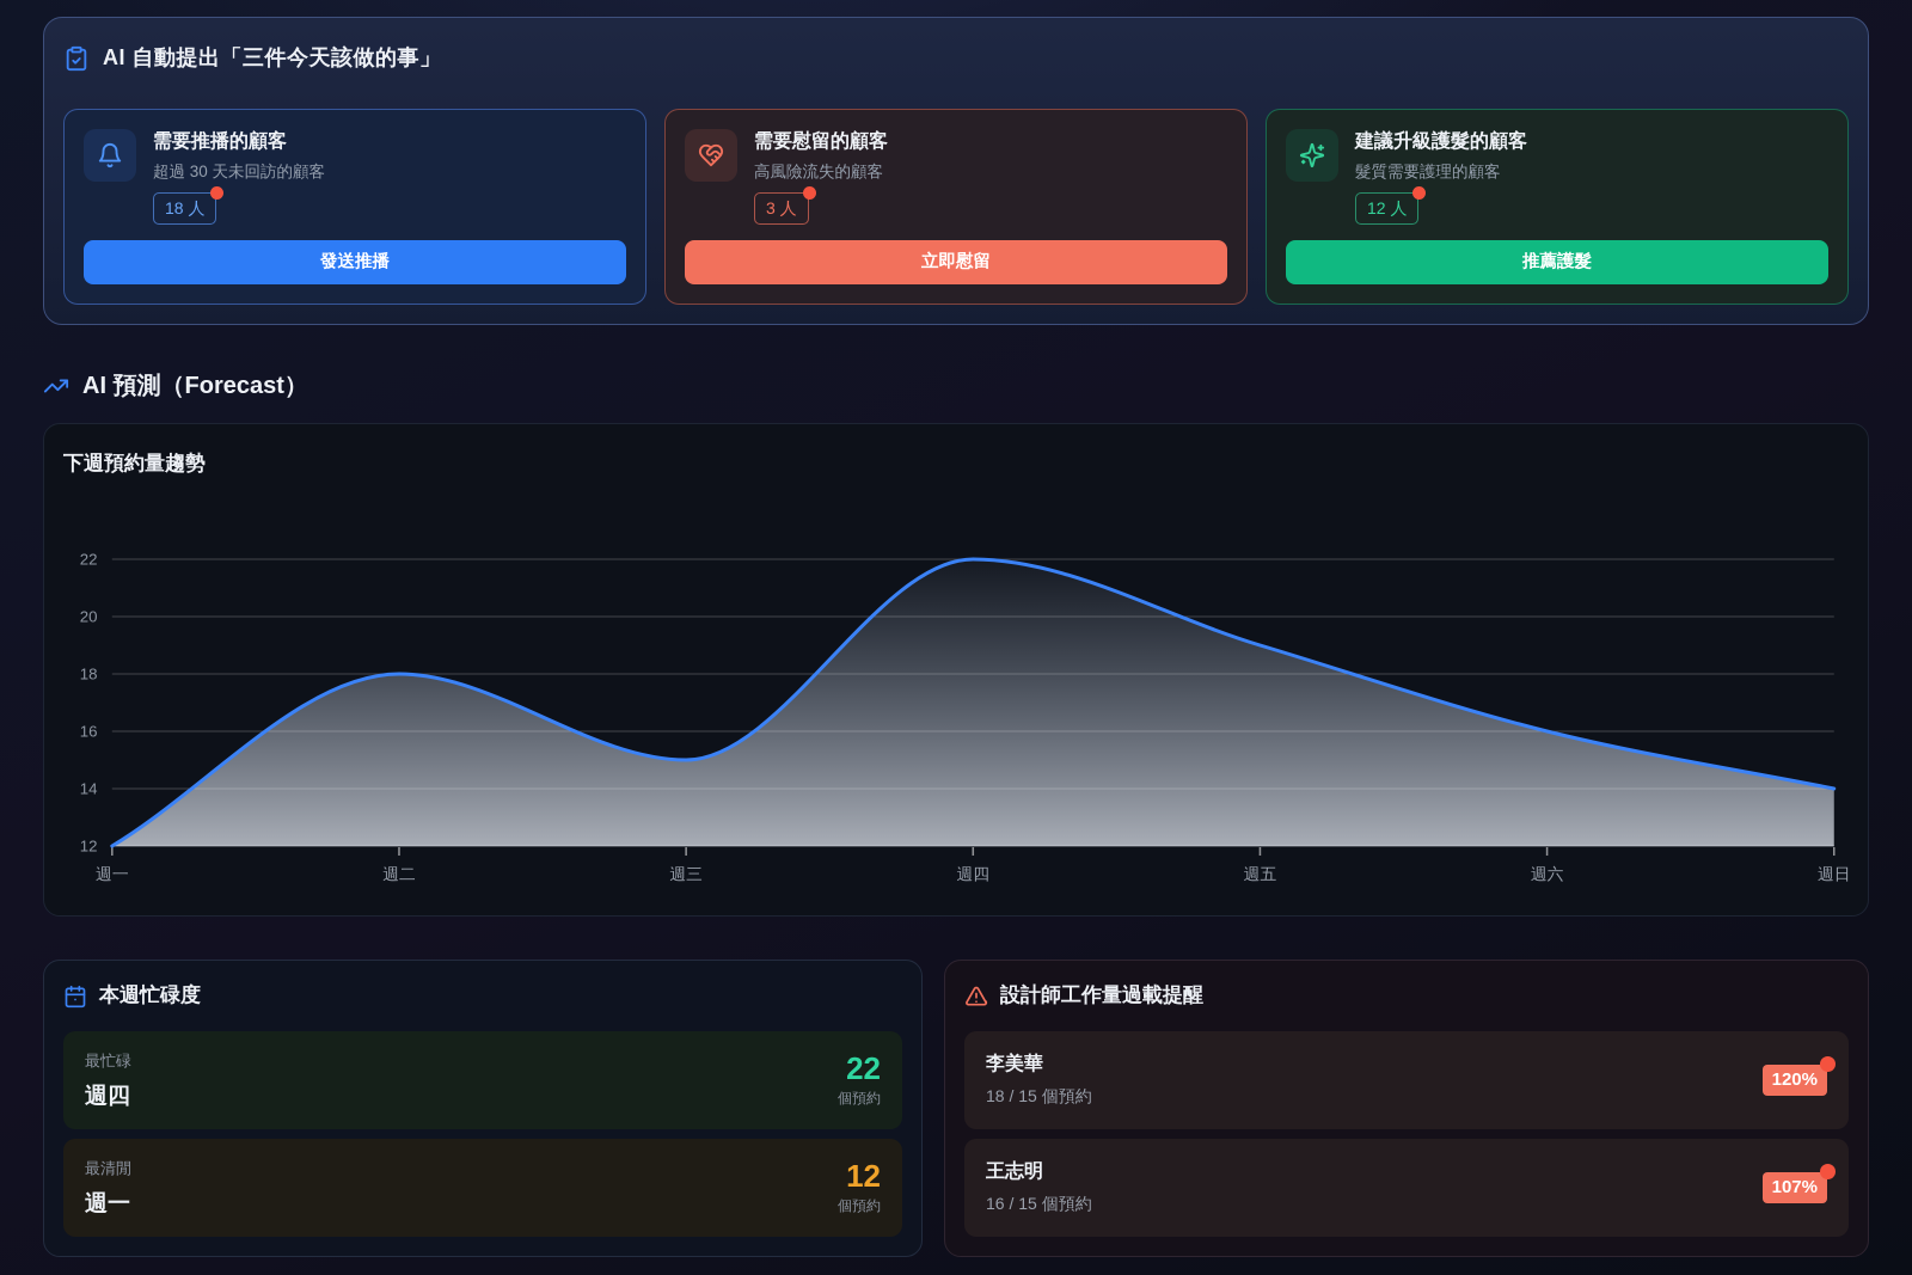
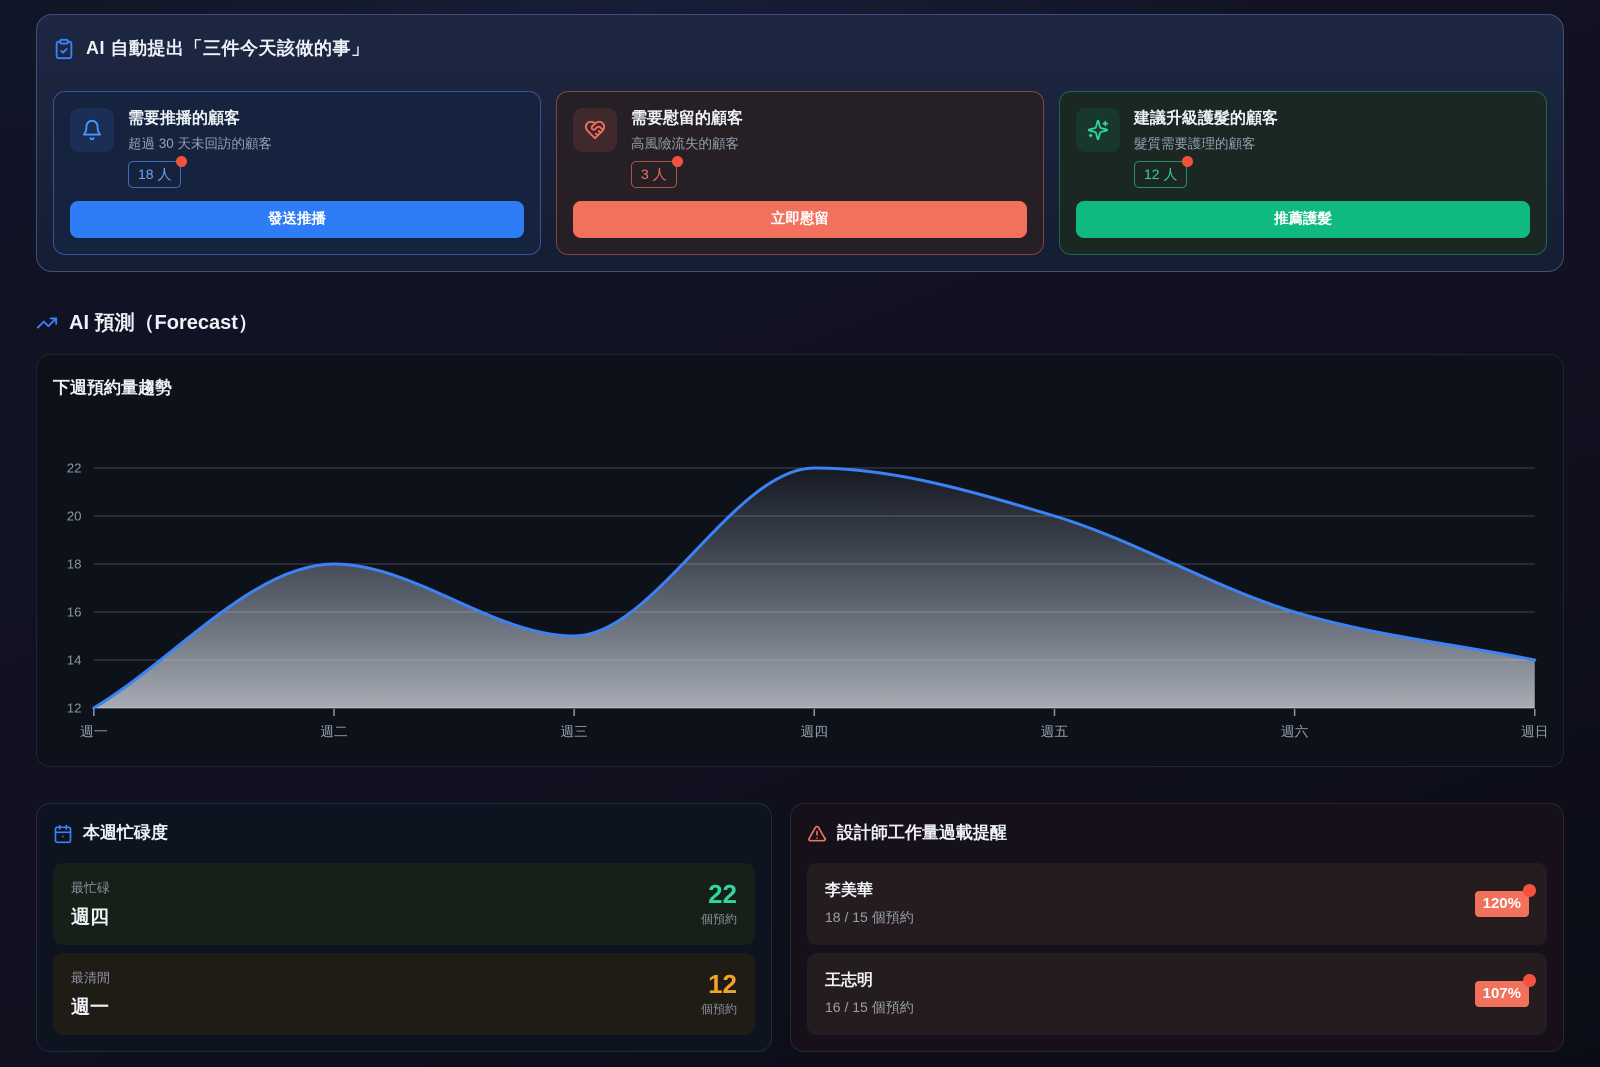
週五: 19 -> 20
